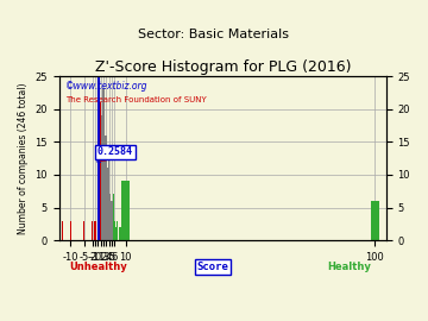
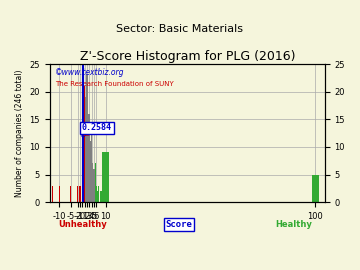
100: 6 -> 5
